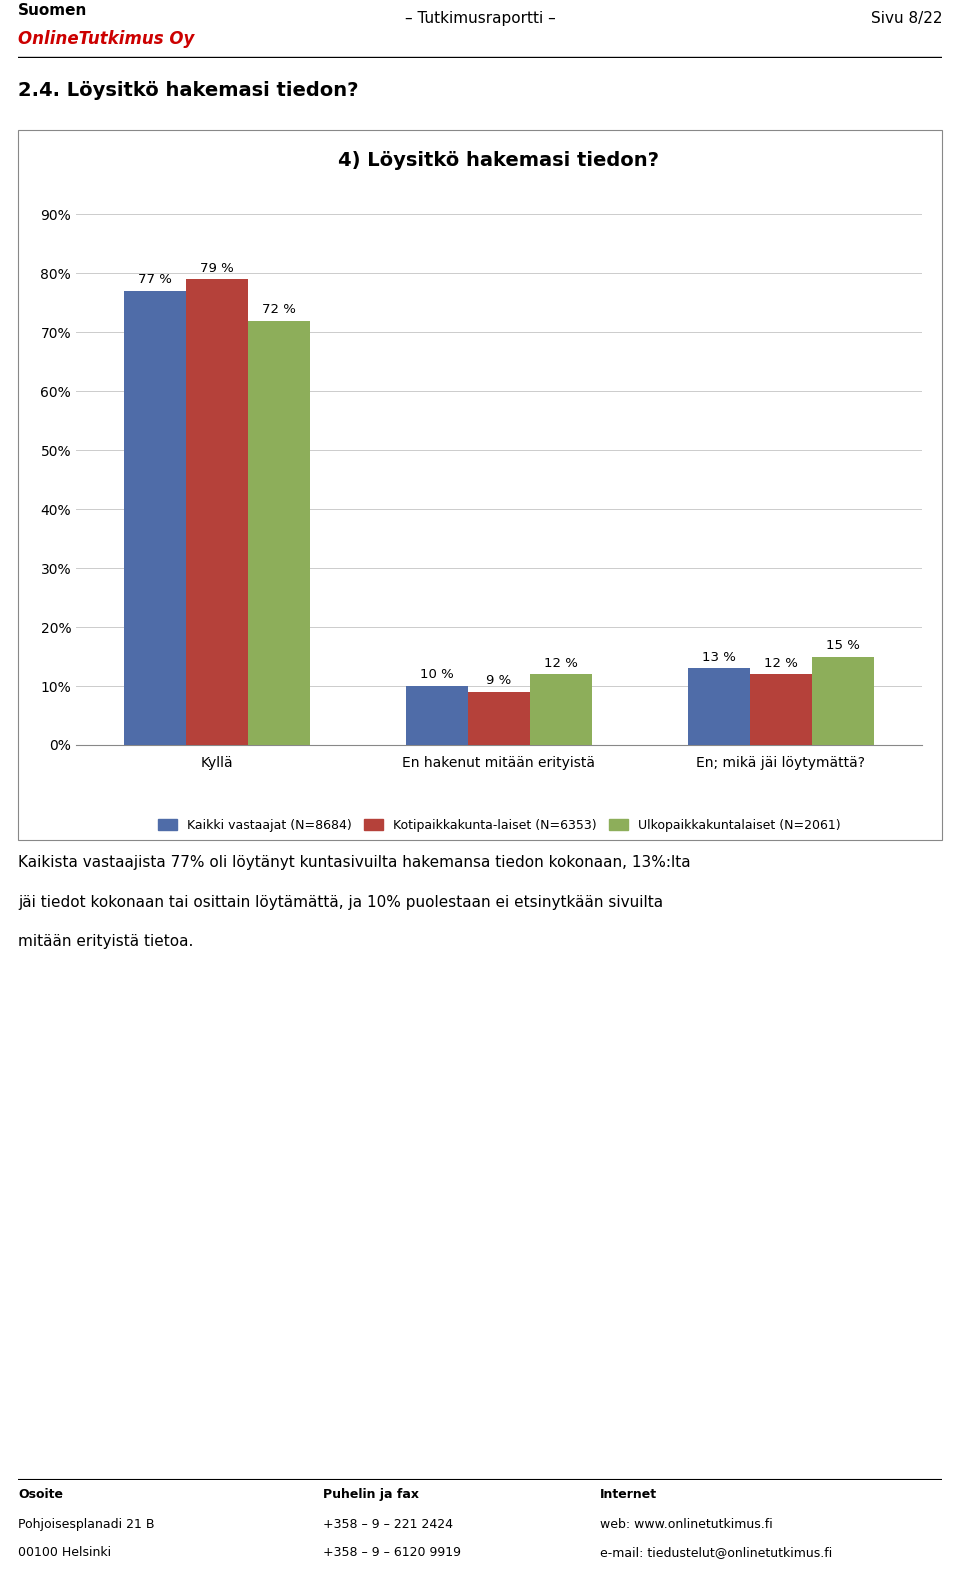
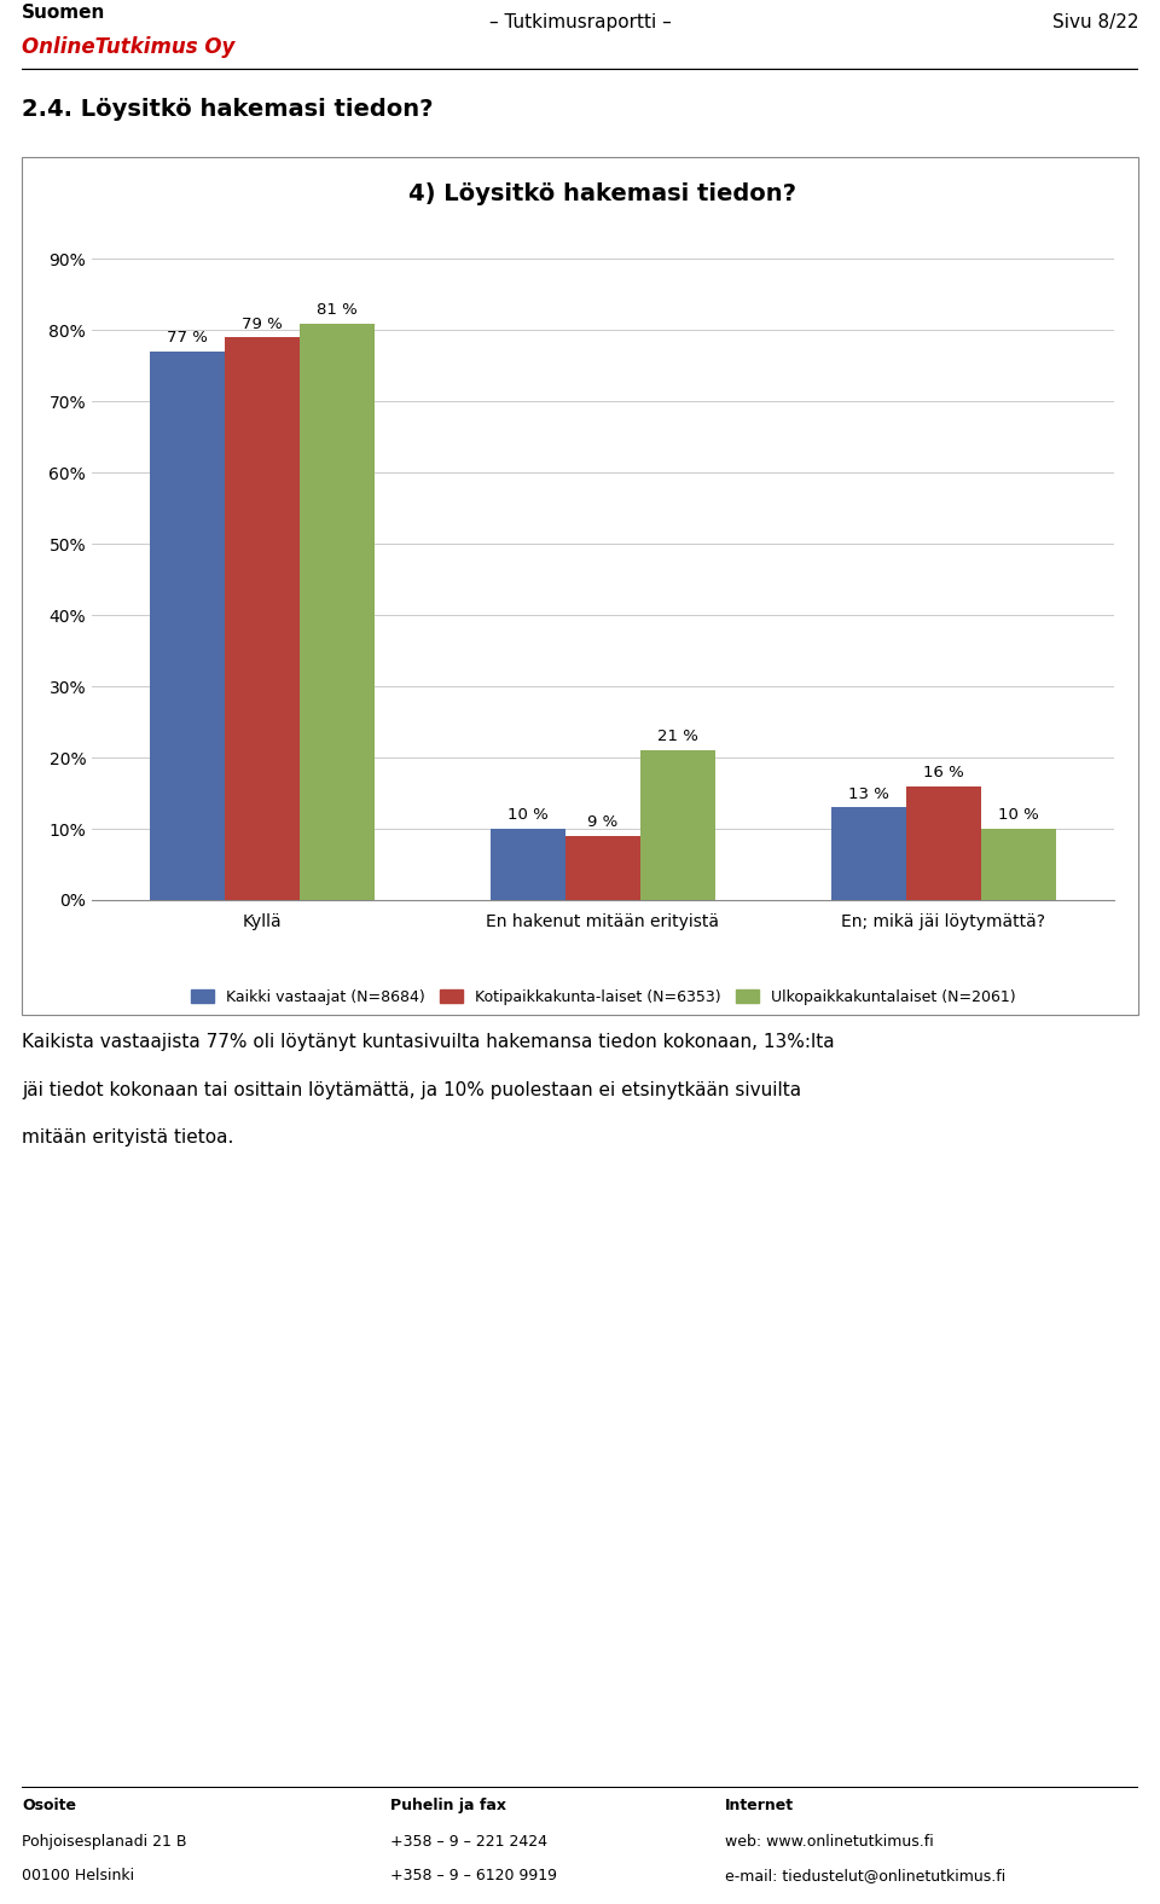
Ulkopaikkakuntalaiset (N=2061)/Kyllä: 72 -> 81
Ulkopaikkakuntalaiset (N=2061)/En hakenut mitään erityistä: 12 -> 21
Kotipaikkakunta­laiset (N=6353)/En; mikä jäi löytymättä?: 12 -> 16
Ulkopaikkakuntalaiset (N=2061)/En; mikä jäi löytymättä?: 15 -> 10
